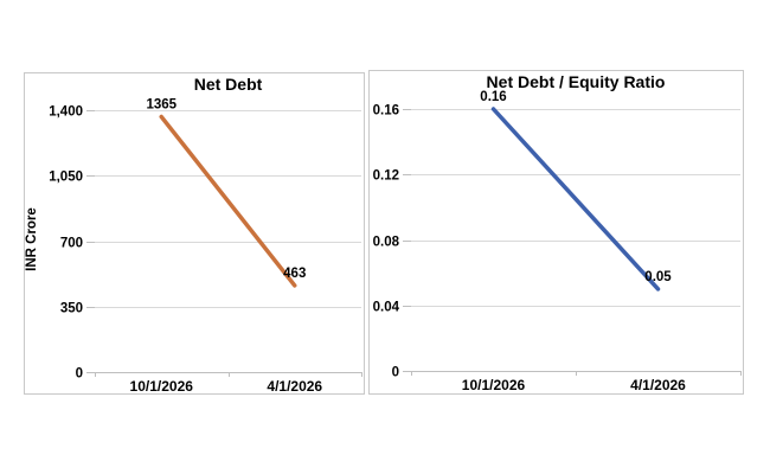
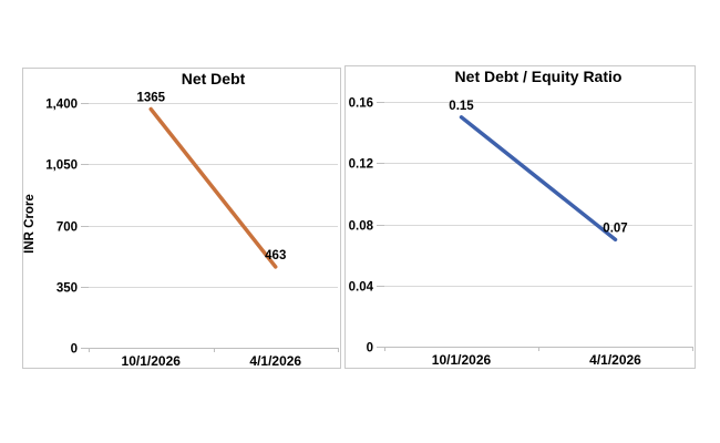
Net Debt / Equity Ratio/10/1/2026: 0.16 -> 0.15
Net Debt / Equity Ratio/4/1/2026: 0.05 -> 0.07
